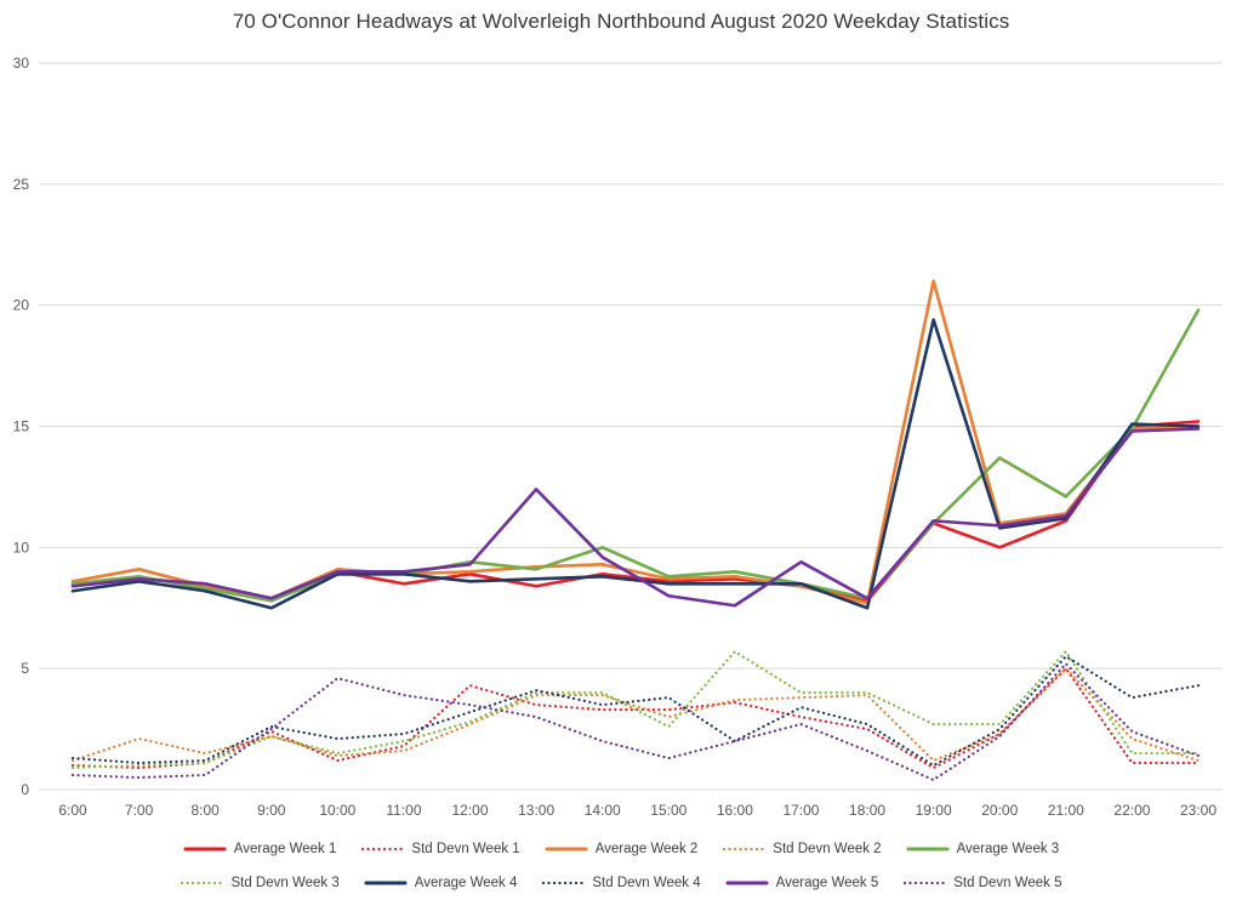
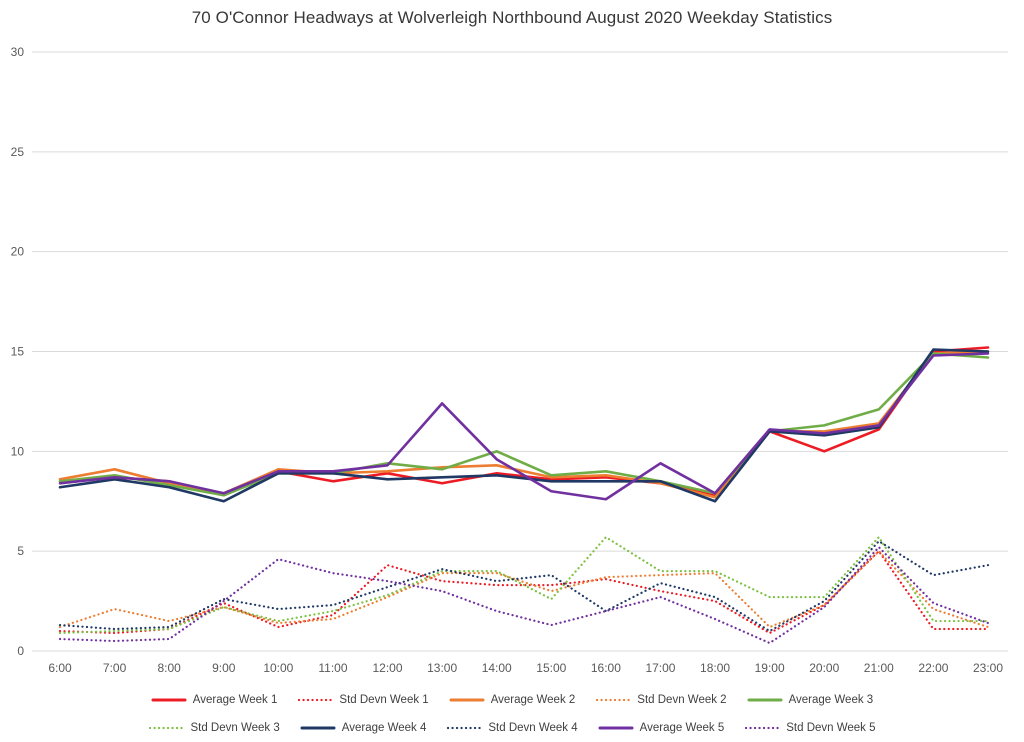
Average Week 2/19:00: 21.0 -> 11.0
Average Week 4/19:00: 19.4 -> 11.0
Average Week 3/20:00: 13.7 -> 11.3
Average Week 3/23:00: 19.8 -> 14.7
